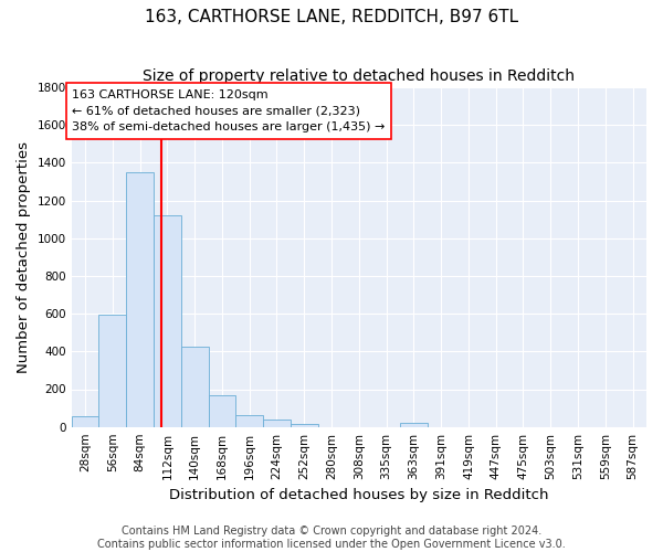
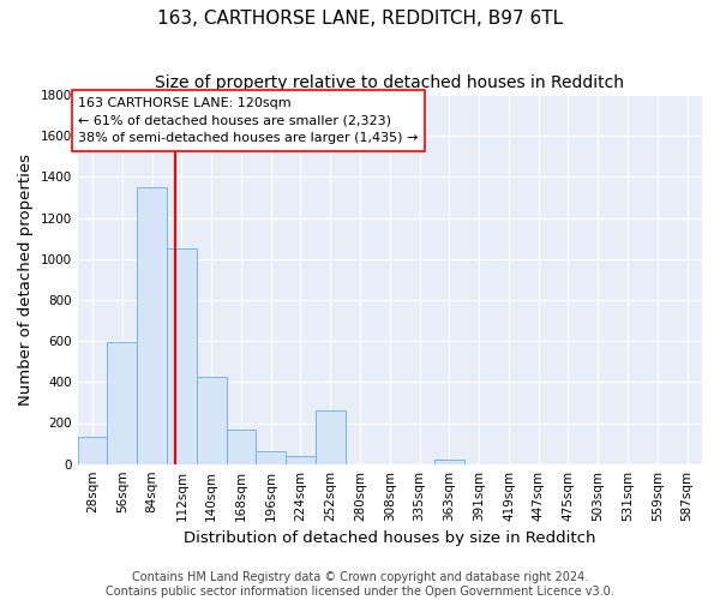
28sqm: 60 -> 130
112sqm: 1120 -> 1050
252sqm: 20 -> 260
